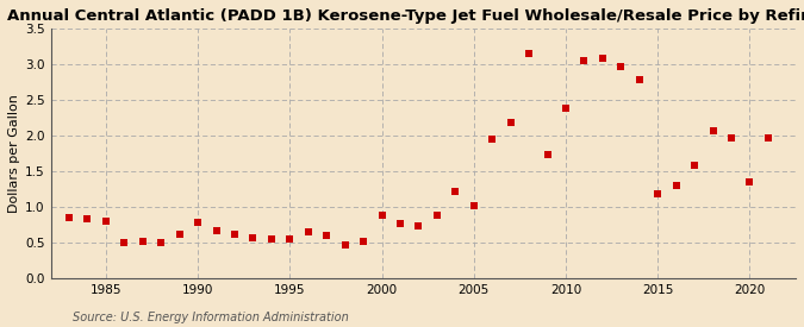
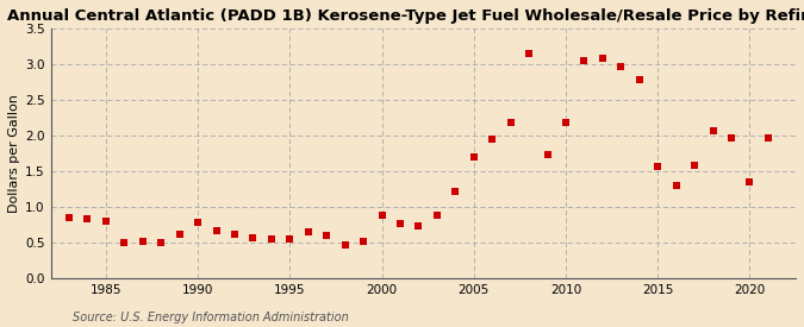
2005: 1.02 -> 1.70
2010: 2.38 -> 2.18
2015: 1.18 -> 1.57
